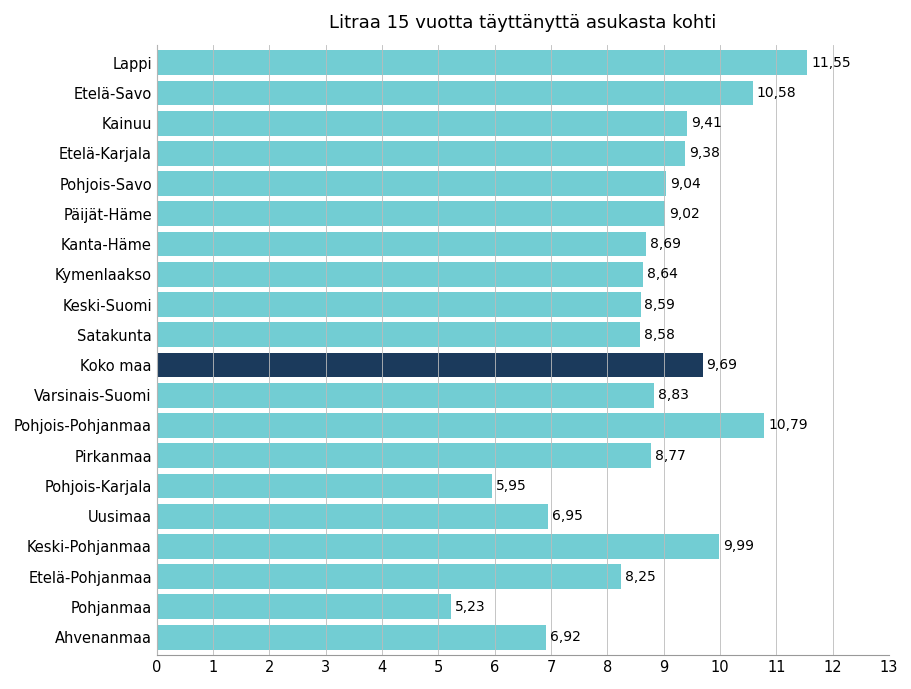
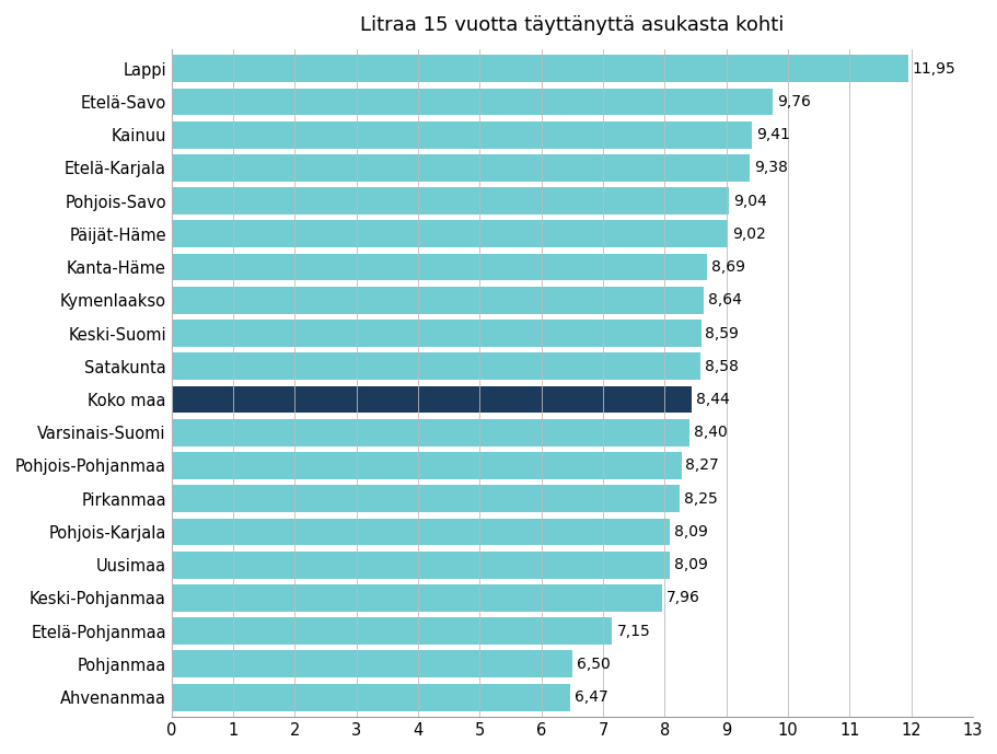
Lappi: 11,55 -> 11,95
Etelä-Savo: 10,58 -> 9,76
Koko maa: 9,69 -> 8,44
Varsinais-Suomi: 8,83 -> 8,40
Pohjois-Pohjanmaa: 10,79 -> 8,27
Pirkanmaa: 8,77 -> 8,25
Pohjois-Karjala: 5,95 -> 8,09
Uusimaa: 6,95 -> 8,09
Keski-Pohjanmaa: 9,99 -> 7,96
Etelä-Pohjanmaa: 8,25 -> 7,15
Pohjanmaa: 5,23 -> 6,50
Ahvenanmaa: 6,92 -> 6,47
